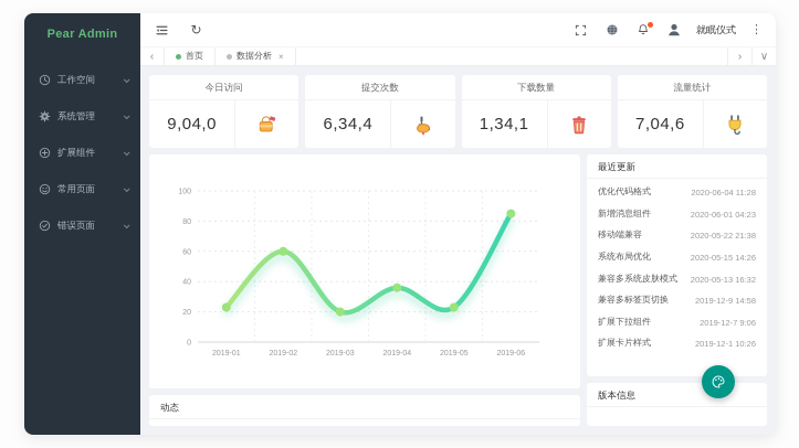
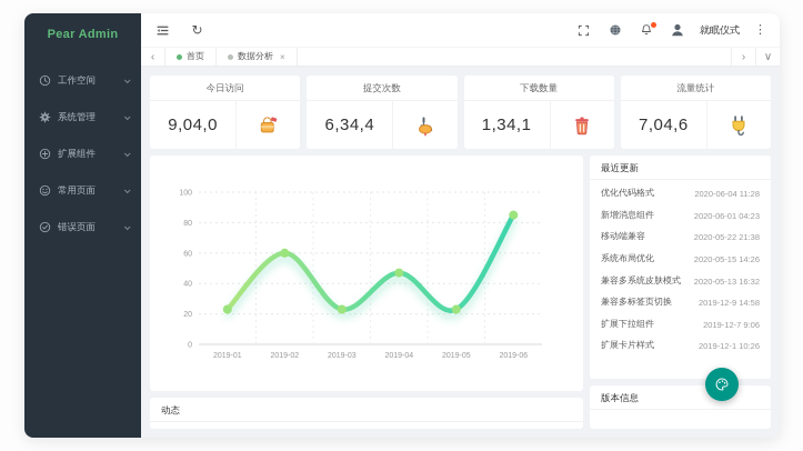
2019-03: 20 -> 23
2019-04: 36 -> 47
